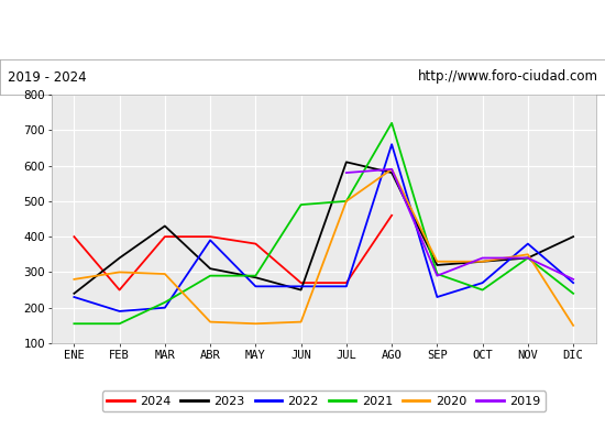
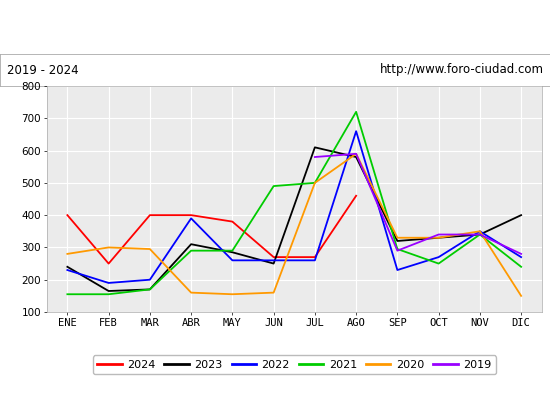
2023/FEB: 340 -> 165
2023/MAR: 430 -> 170
2021/MAR: 215 -> 170
2022/NOV: 380 -> 350
